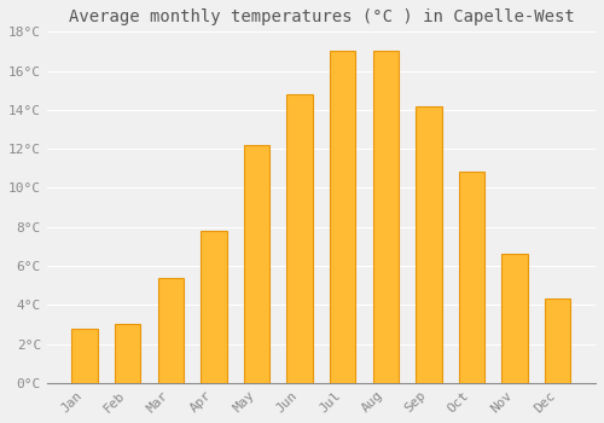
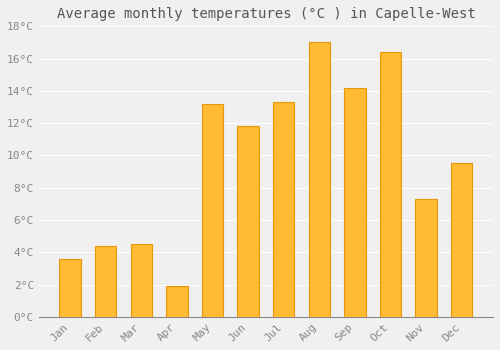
Jan: 2.8°C -> 3.6°C
Feb: 3.0°C -> 4.4°C
Mar: 5.4°C -> 4.5°C
Apr: 7.8°C -> 1.9°C
May: 12.2°C -> 13.2°C
Jun: 14.8°C -> 11.8°C
Jul: 17.0°C -> 13.3°C
Oct: 10.8°C -> 16.4°C
Nov: 6.6°C -> 7.3°C
Dec: 4.3°C -> 9.5°C
